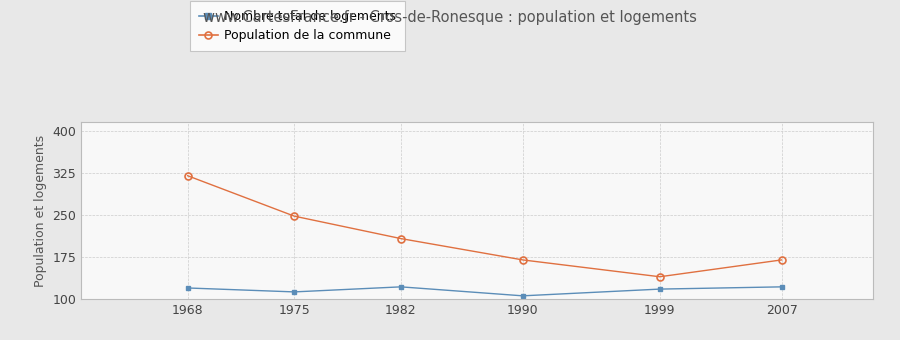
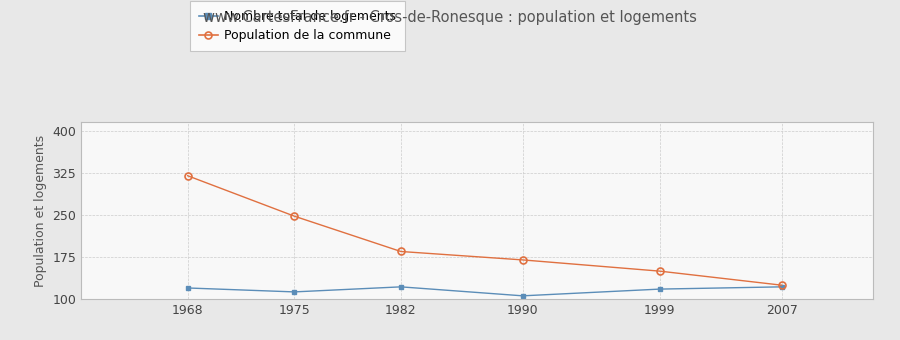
Population de la commune/1982: 208 -> 185
Population de la commune/1999: 140 -> 150
Population de la commune/2007: 170 -> 125
